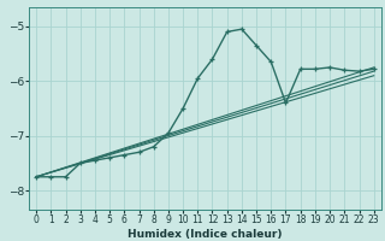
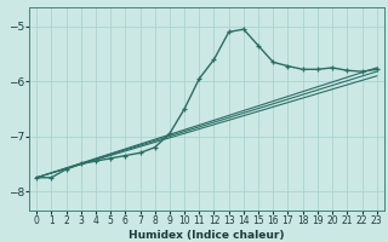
2: -7.75 -> -7.60
17: -6.40 -> -5.72
